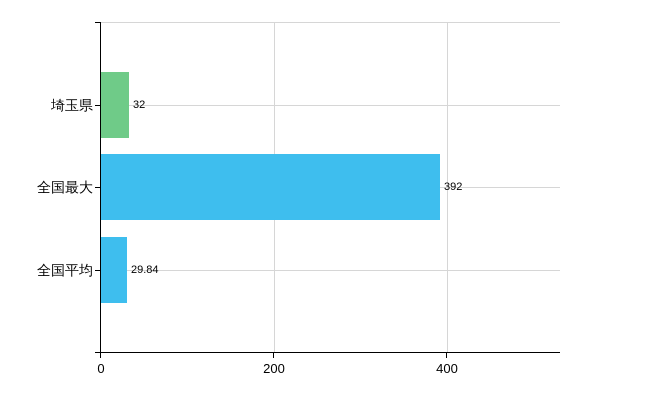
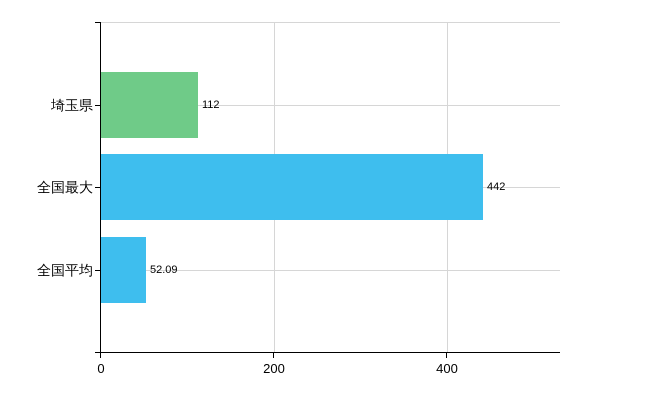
埼玉県: 32 -> 112
全国最大: 392 -> 442
全国平均: 29.84 -> 52.09
